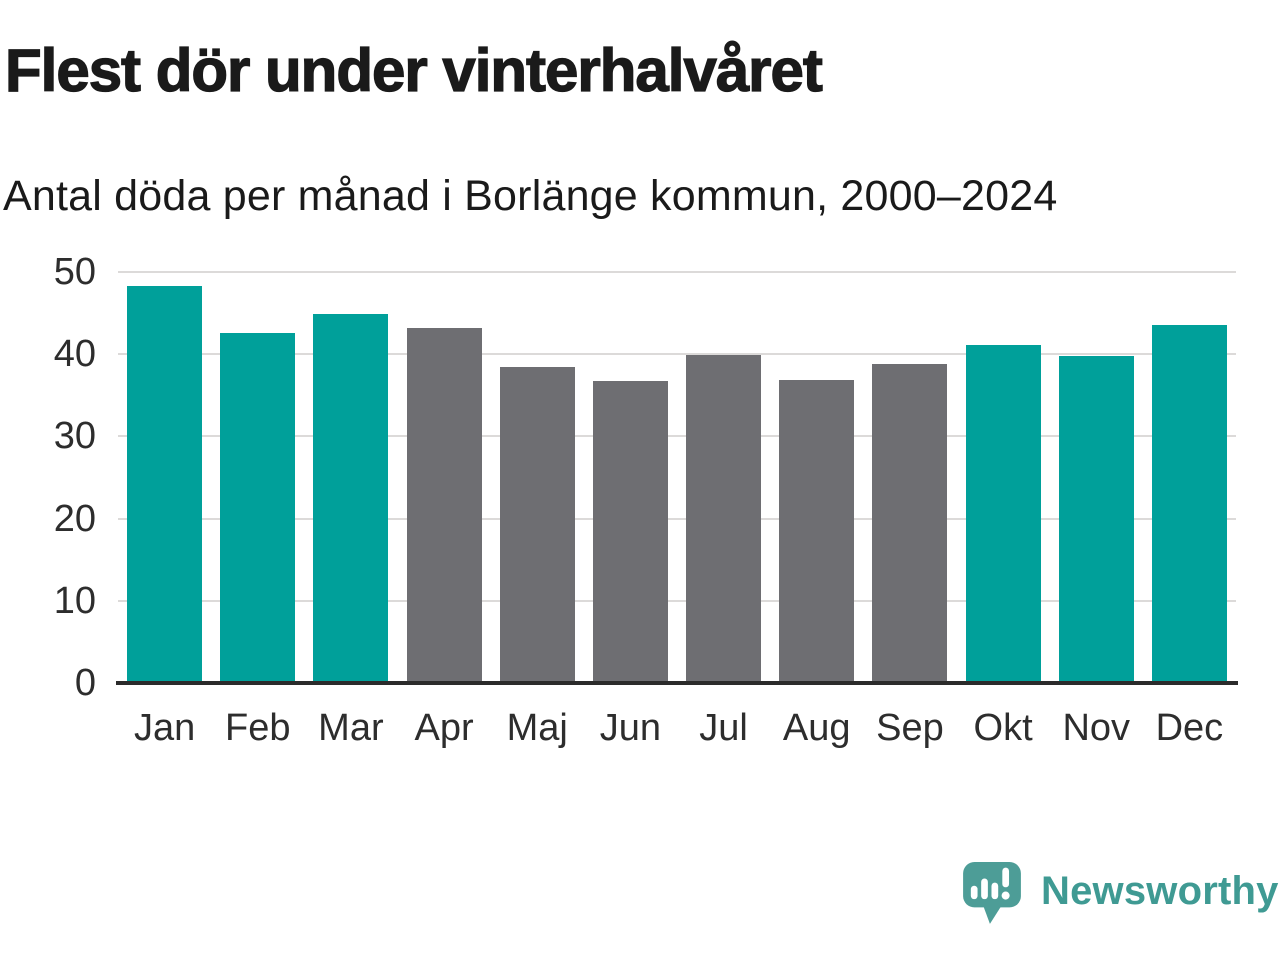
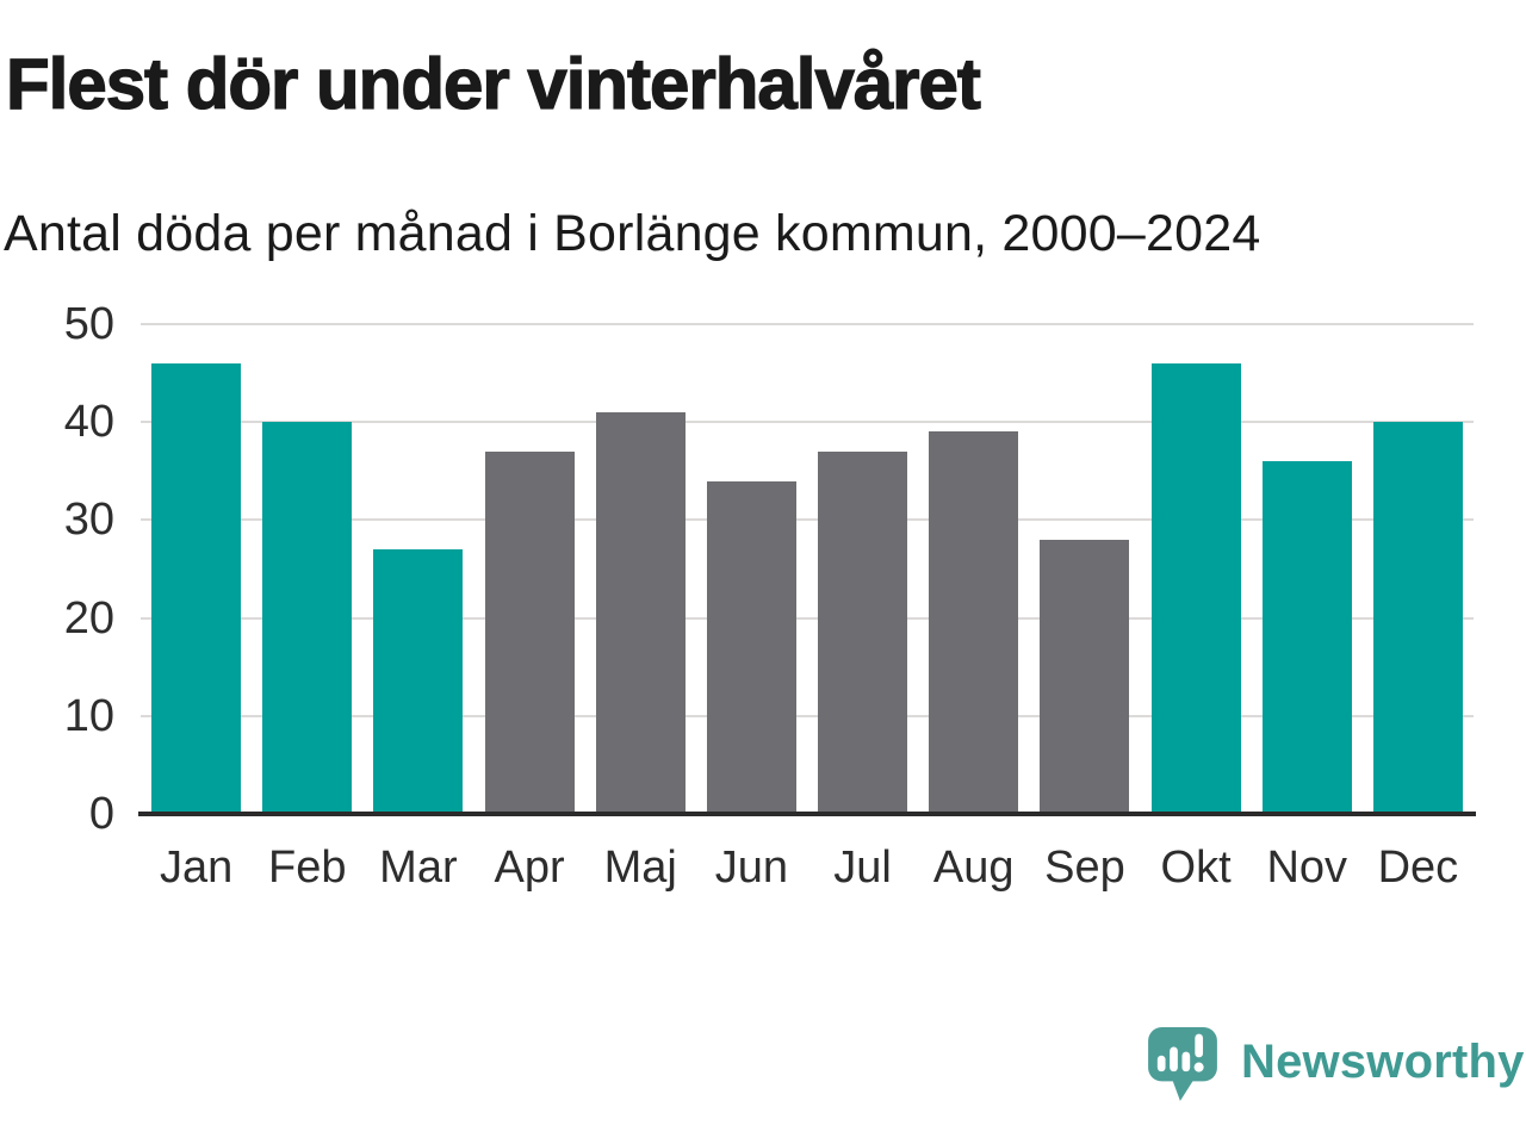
Jan: 48 -> 46
Feb: 43 -> 40
Mar: 45 -> 27
Apr: 43 -> 37
Maj: 38 -> 41
Jun: 37 -> 34
Jul: 40 -> 37
Aug: 37 -> 39
Sep: 39 -> 28
Okt: 41 -> 46
Nov: 40 -> 36
Dec: 44 -> 40
